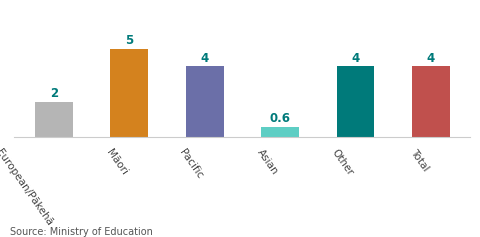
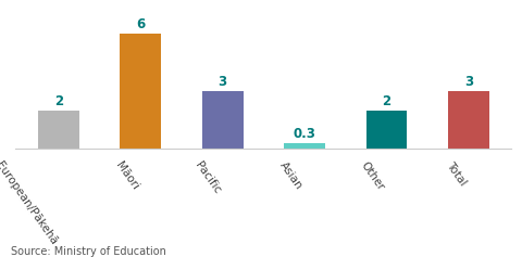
Māori: 5 -> 6
Pacific: 4 -> 3
Asian: 0.6 -> 0.3
Other: 4 -> 2
Total: 4 -> 3
